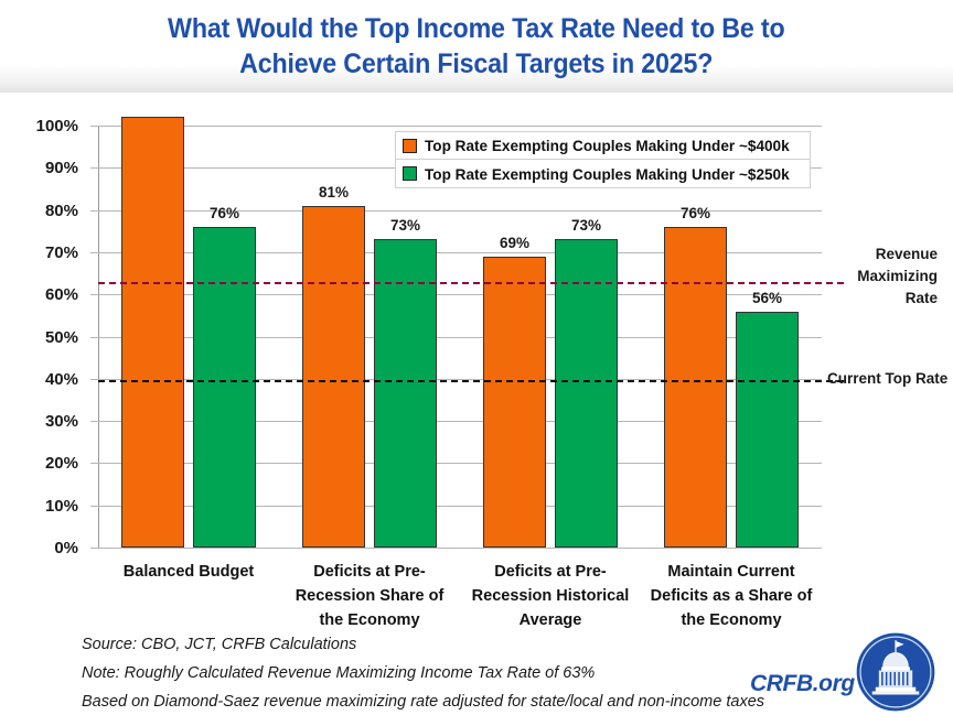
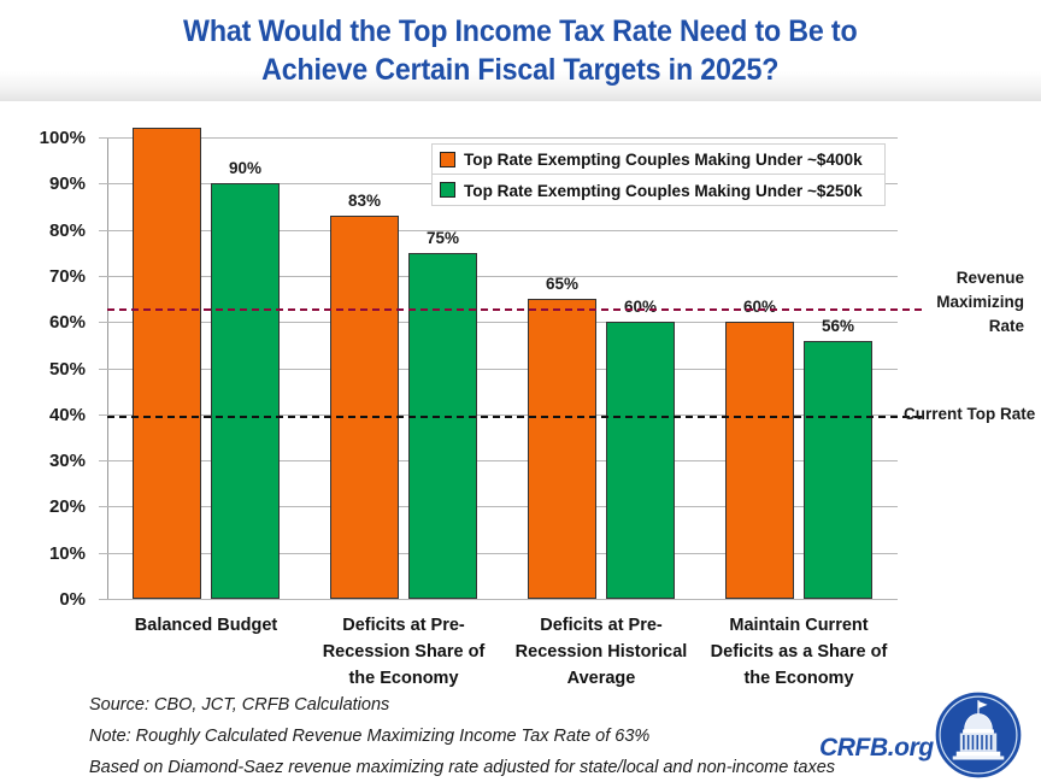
Top Rate Exempting Couples Making Under ~$250k/Balanced Budget: 76% -> 90%
Top Rate Exempting Couples Making Under ~$400k/Deficits at Pre-Recession Share of the Economy: 81% -> 83%
Top Rate Exempting Couples Making Under ~$250k/Deficits at Pre-Recession Share of the Economy: 73% -> 75%
Top Rate Exempting Couples Making Under ~$400k/Deficits at Pre-Recession Historical Average: 69% -> 65%
Top Rate Exempting Couples Making Under ~$250k/Deficits at Pre-Recession Historical Average: 73% -> 60%
Top Rate Exempting Couples Making Under ~$400k/Maintain Current Deficits as a Share of the Economy: 76% -> 60%
